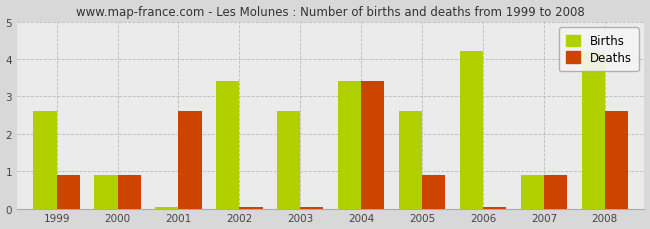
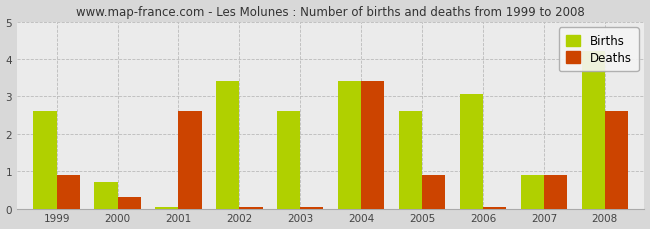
Births/2000: 0.90 -> 0.70
Deaths/2000: 0.90 -> 0.30
Births/2006: 4.20 -> 3.05
